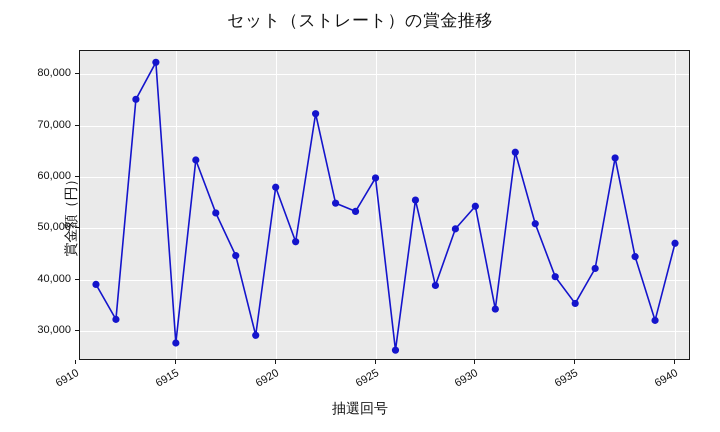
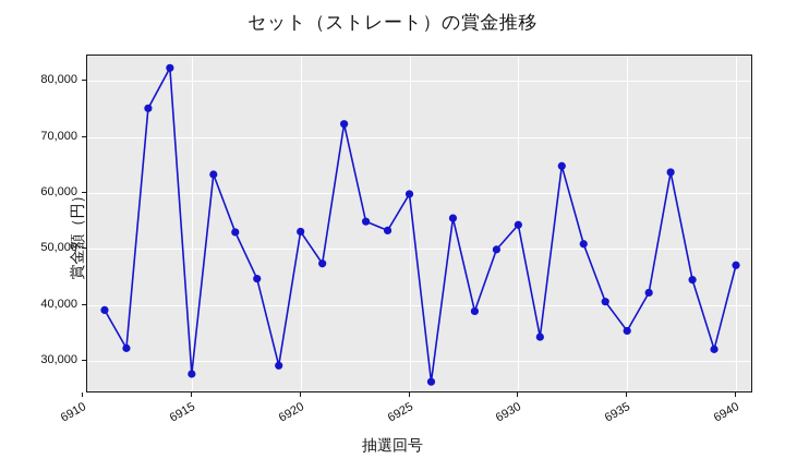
6920: 58000 -> 53000
